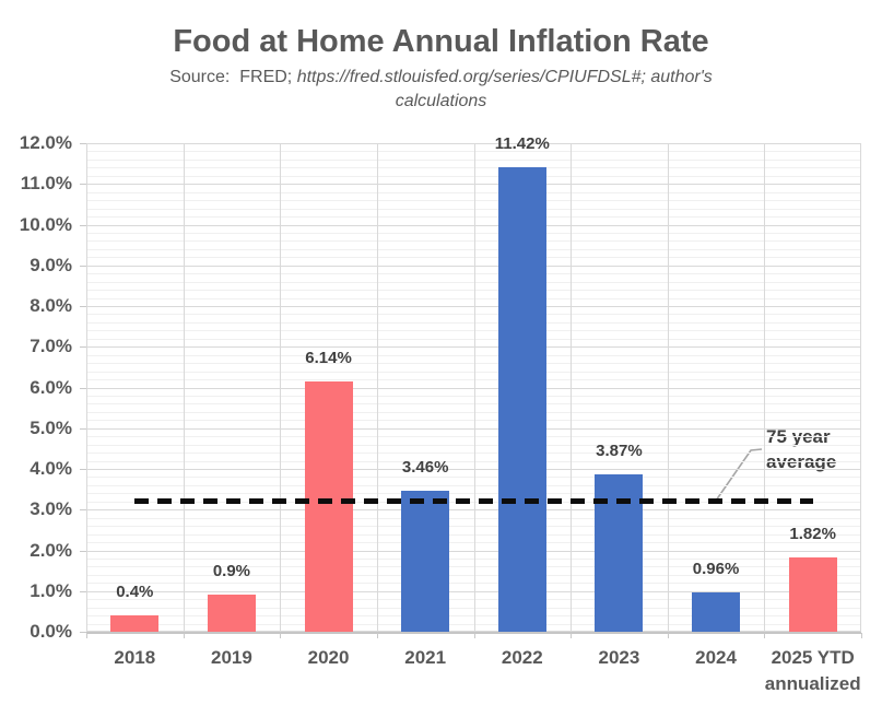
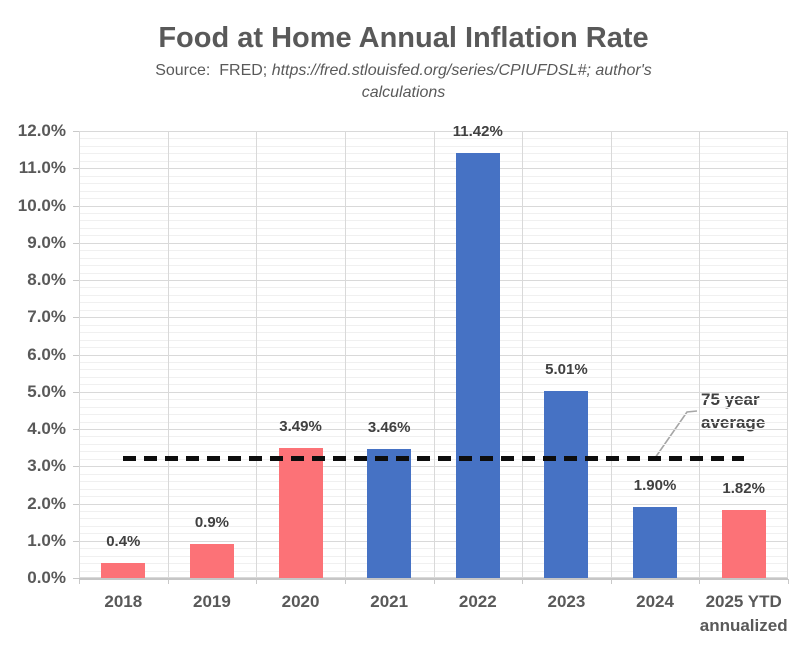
2020: 6.14% -> 3.49%
2023: 3.87% -> 5.01%
2024: 0.96% -> 1.90%
